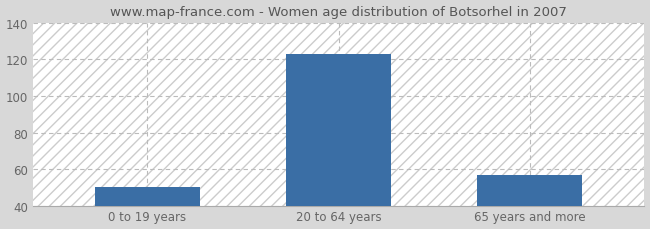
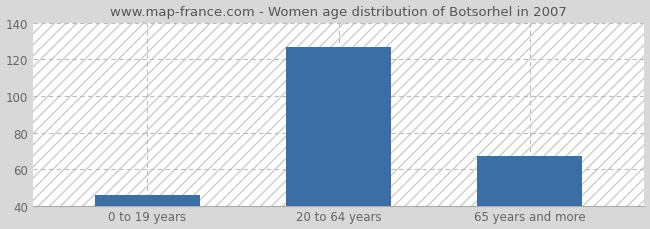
0 to 19 years: 50 -> 46
20 to 64 years: 123 -> 127
65 years and more: 57 -> 67
